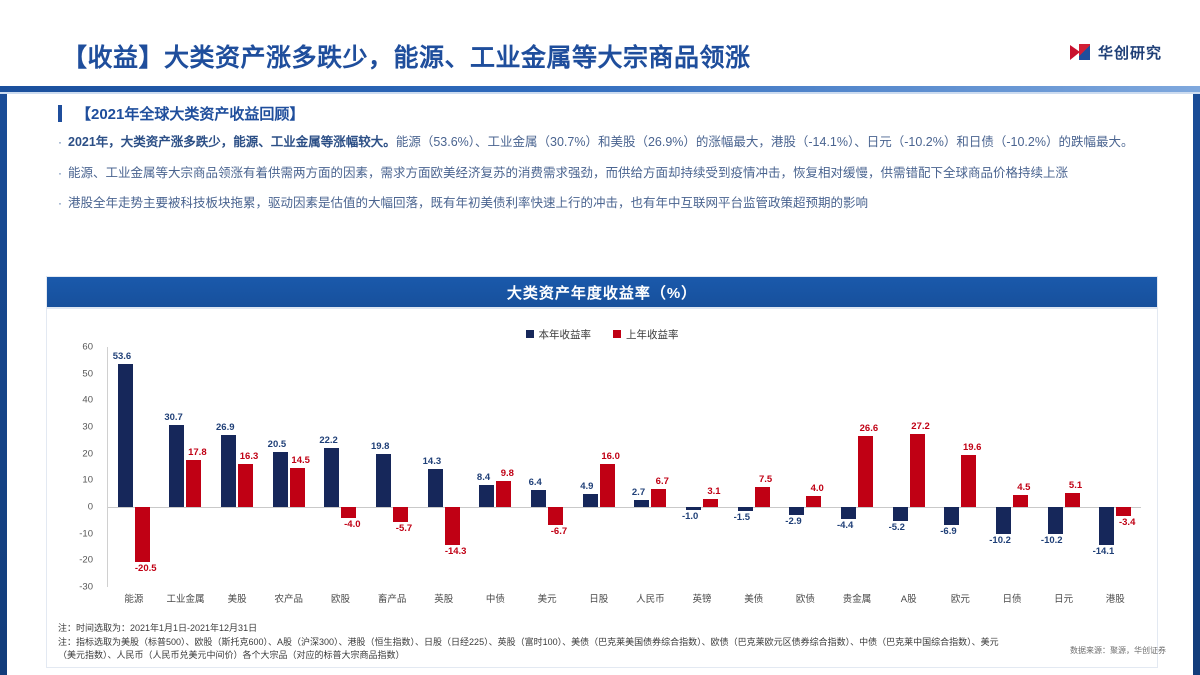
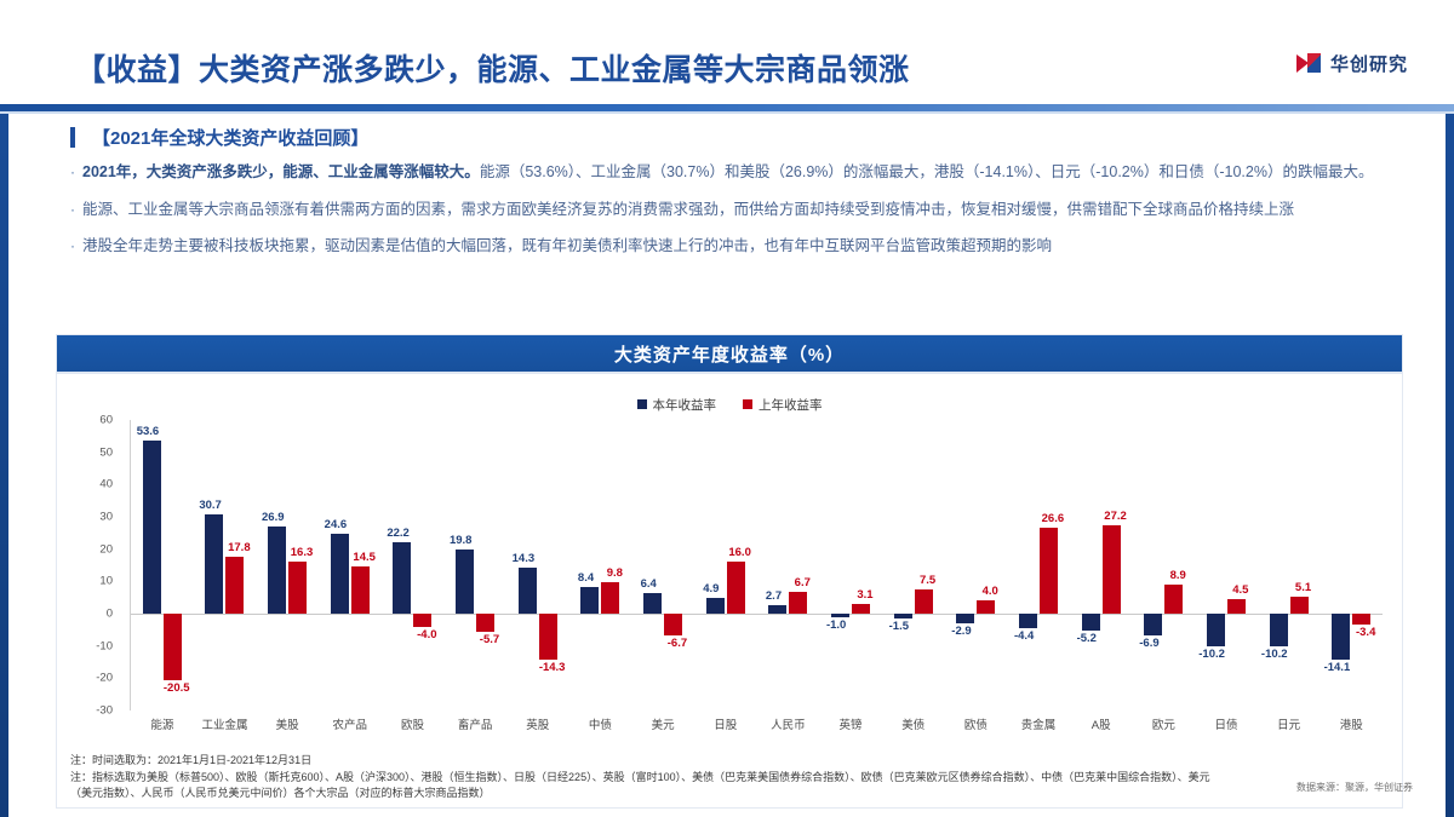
本年收益率/农产品: 20.5 -> 24.6
上年收益率/欧元: 19.6 -> 8.9
